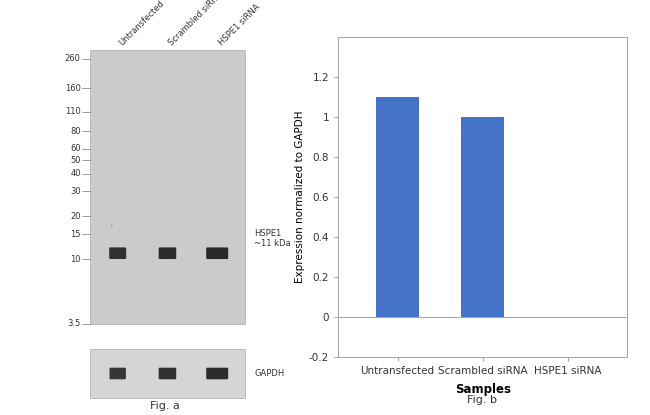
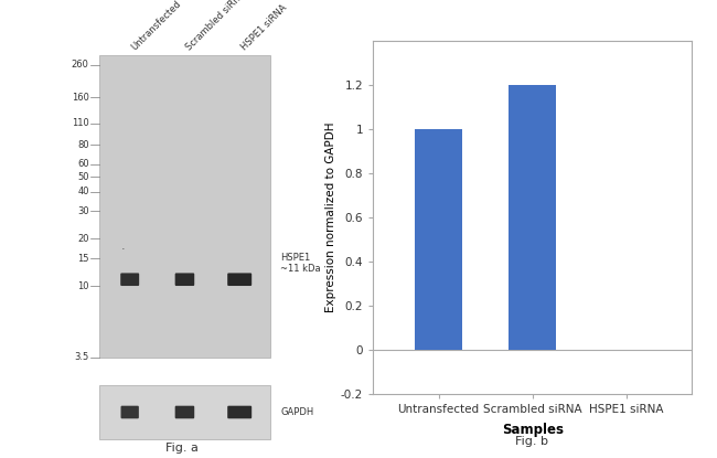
Untransfected: 1.1 -> 1.0
Scrambled siRNA: 1.0 -> 1.2
